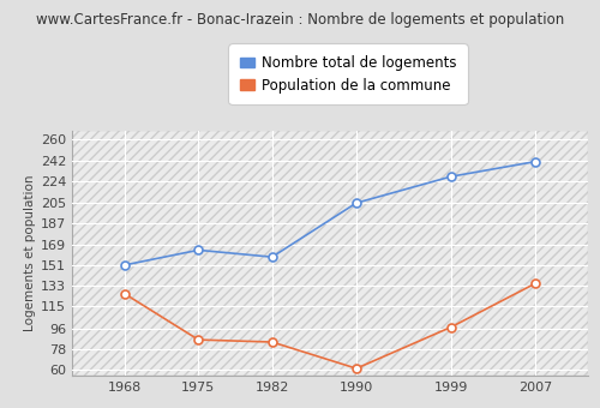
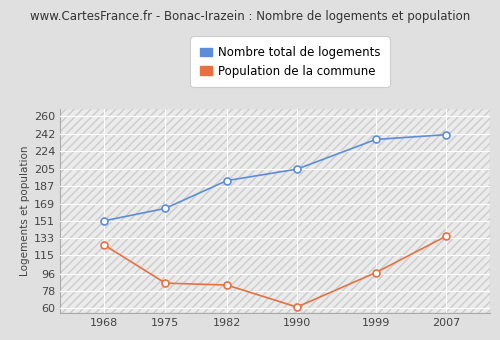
Nombre total de logements/1982: 158 -> 193
Nombre total de logements/1999: 228 -> 236
